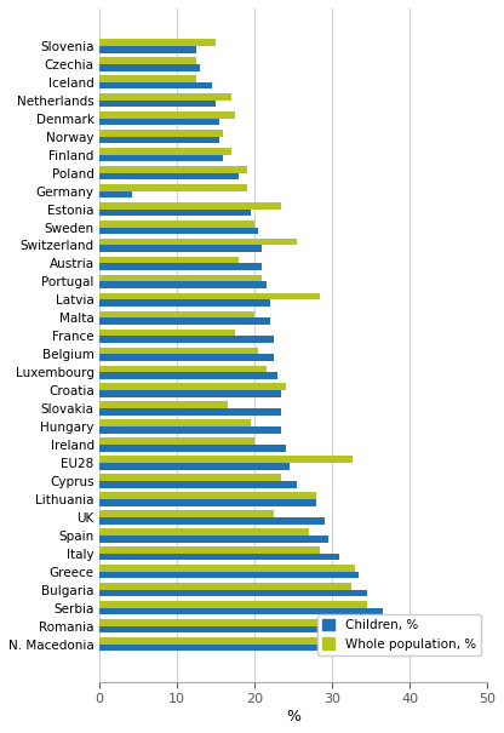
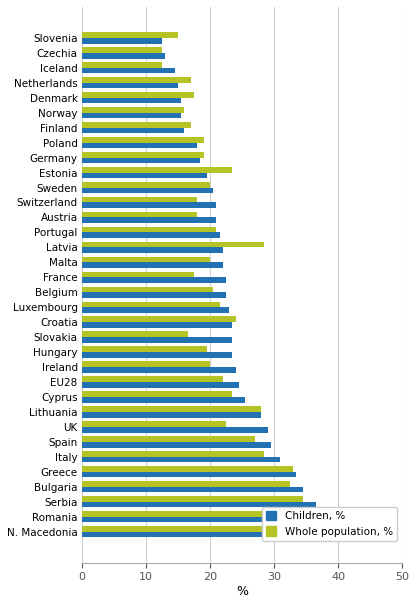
Children, %/Germany: 4.2 -> 18.5
Whole population, %/Switzerland: 25.4 -> 18.0
Whole population, %/EU28: 32.6 -> 22.0
